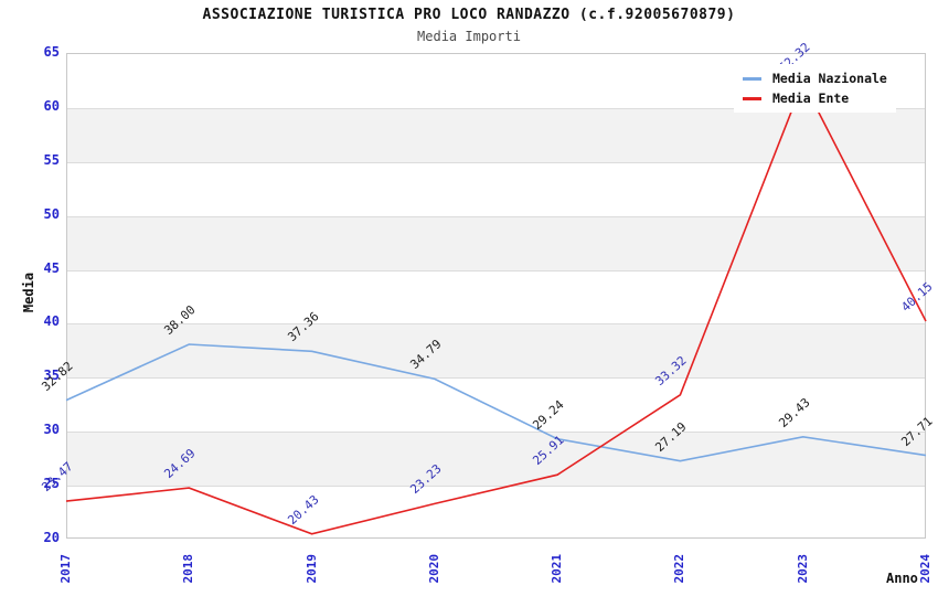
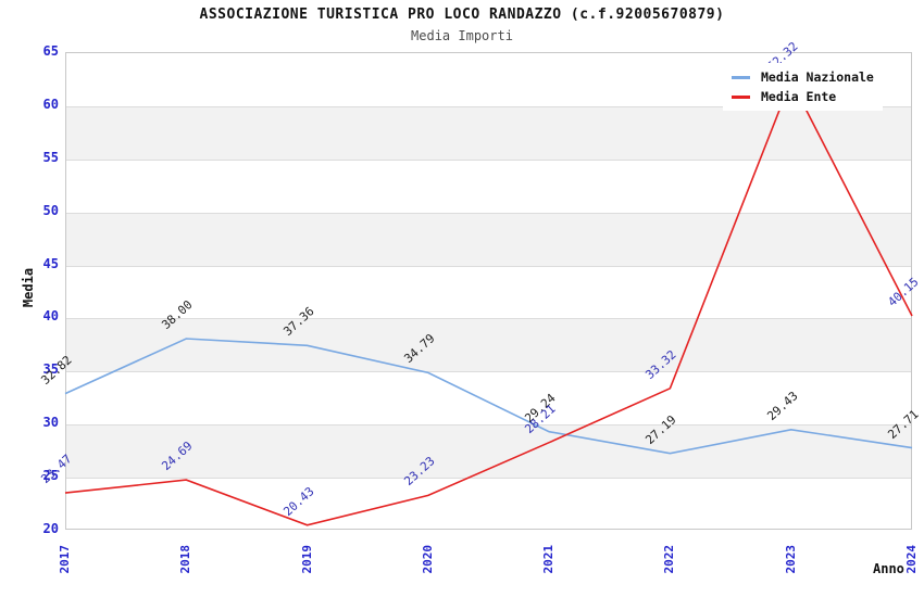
Media Ente/2021: 25.91 -> 28.21
